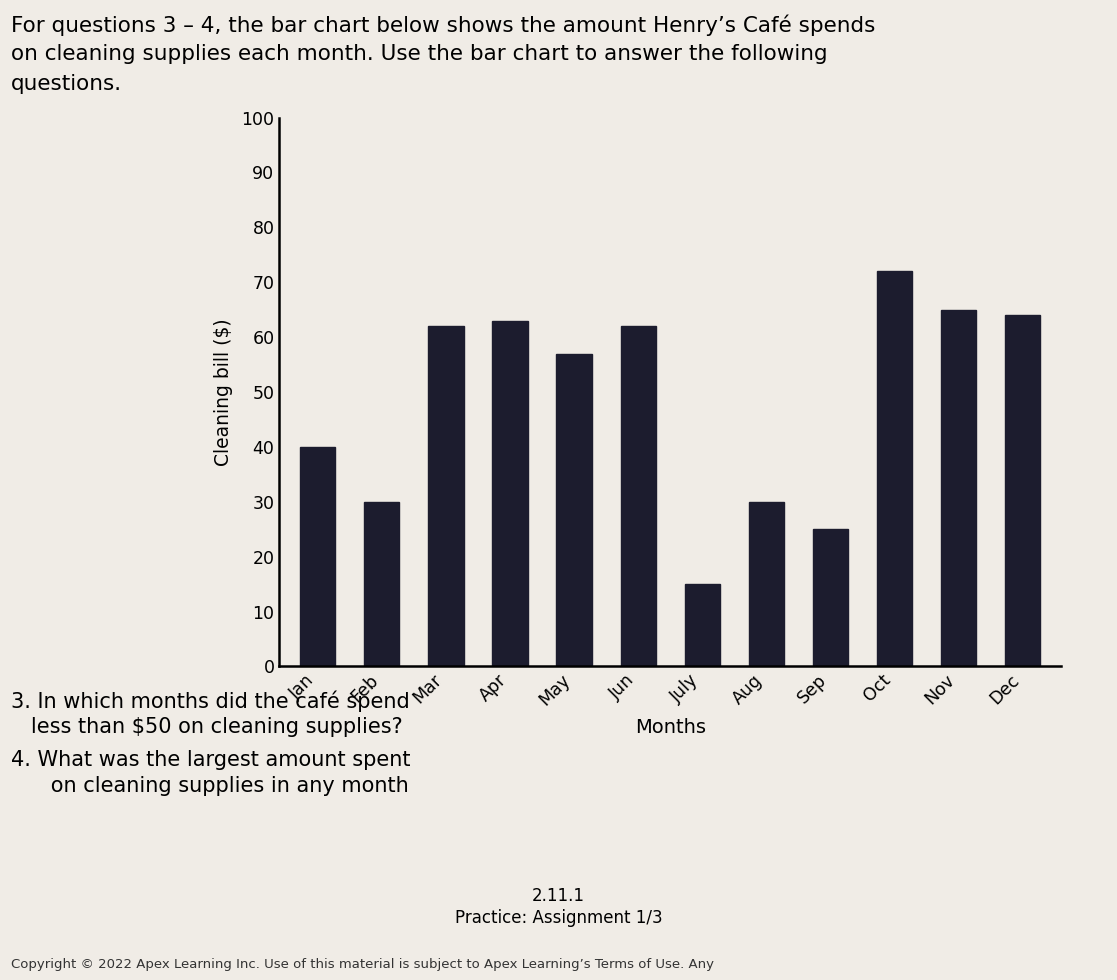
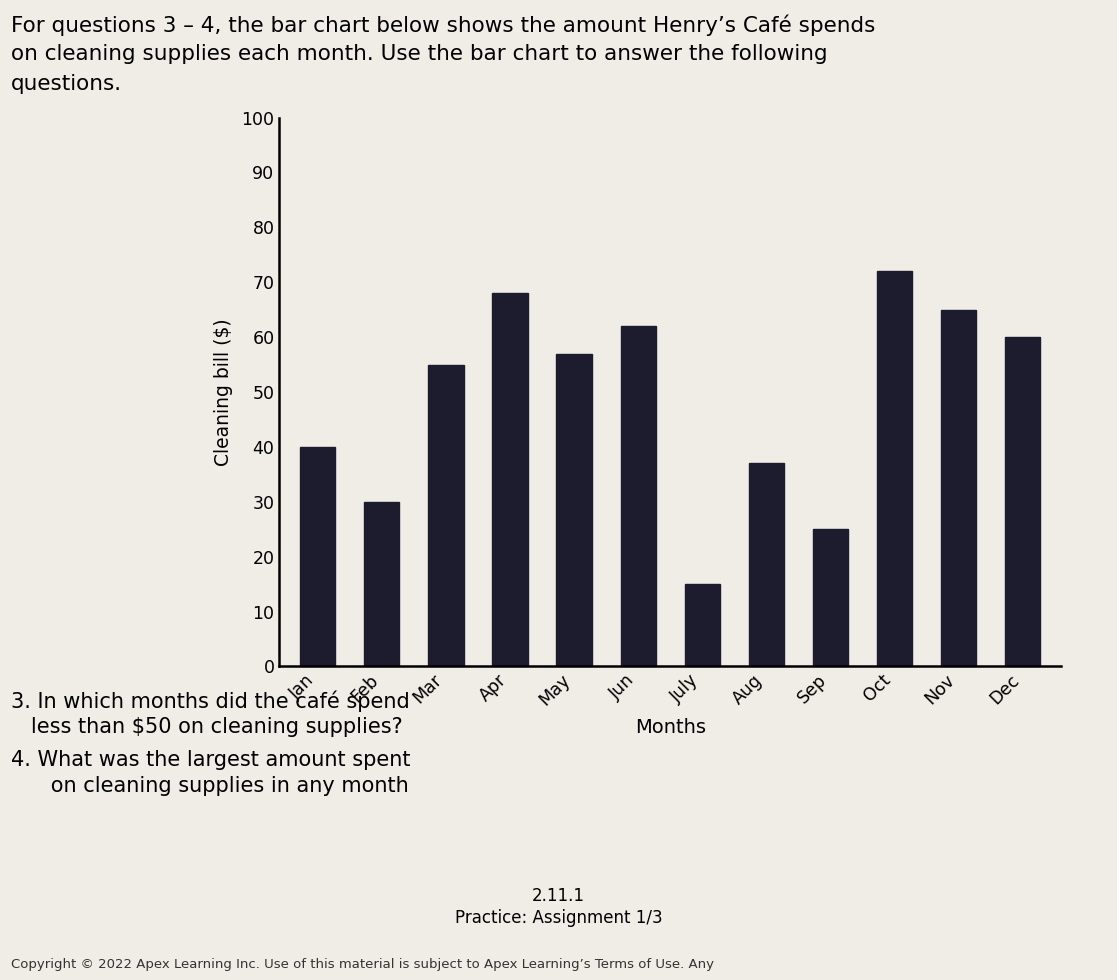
Mar: 62 -> 55
Apr: 63 -> 68
Aug: 30 -> 37
Dec: 64 -> 60
